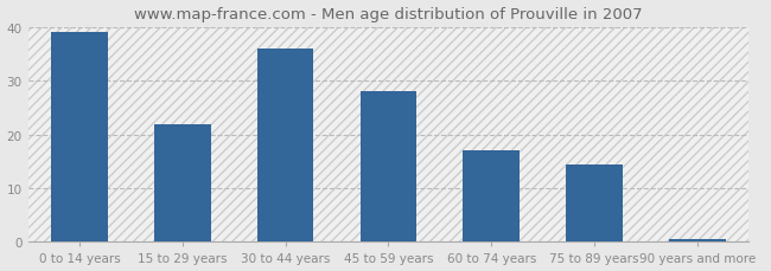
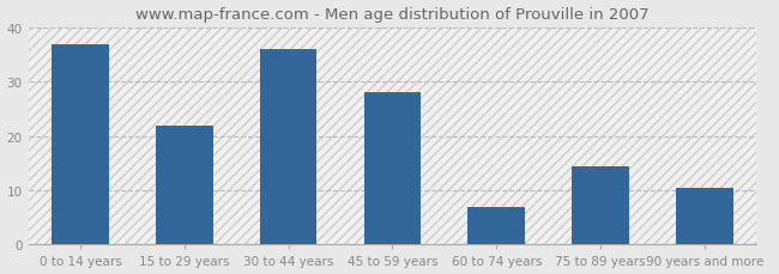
0 to 14 years: 39.0 -> 37.0
60 to 74 years: 17.0 -> 7.0
90 years and more: 0.5 -> 10.5
